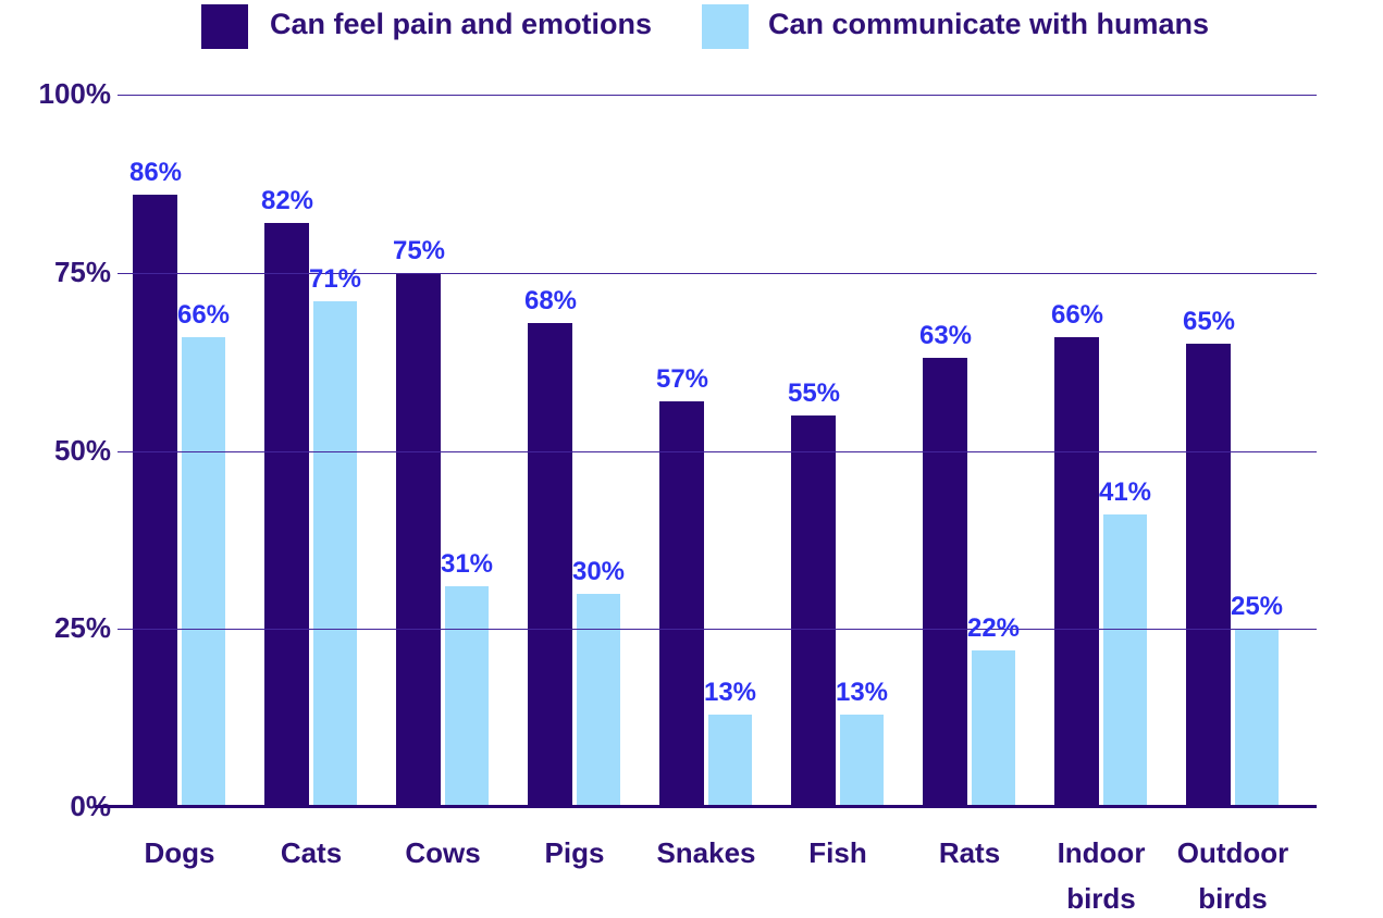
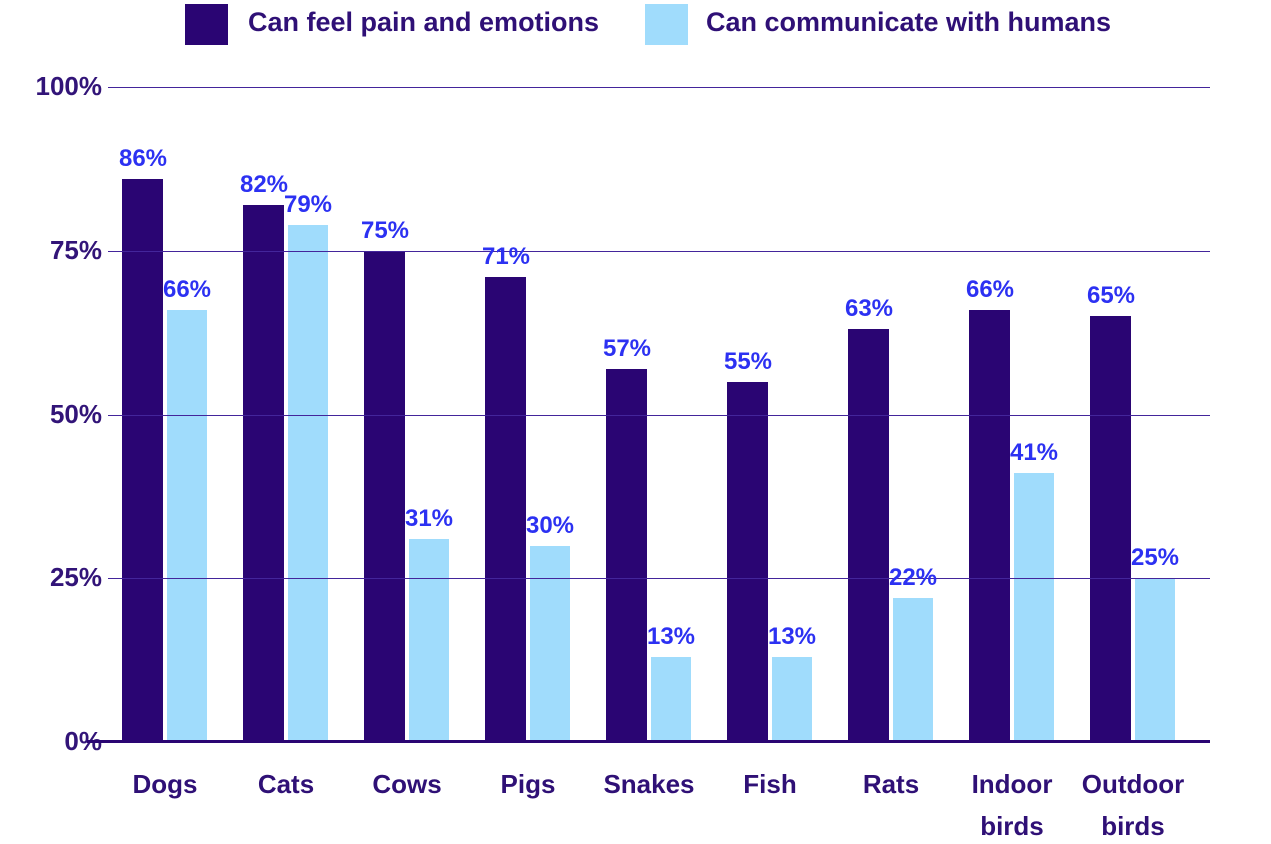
Can communicate with humans/Cats: 71% -> 79%
Can feel pain and emotions/Pigs: 68% -> 71%
